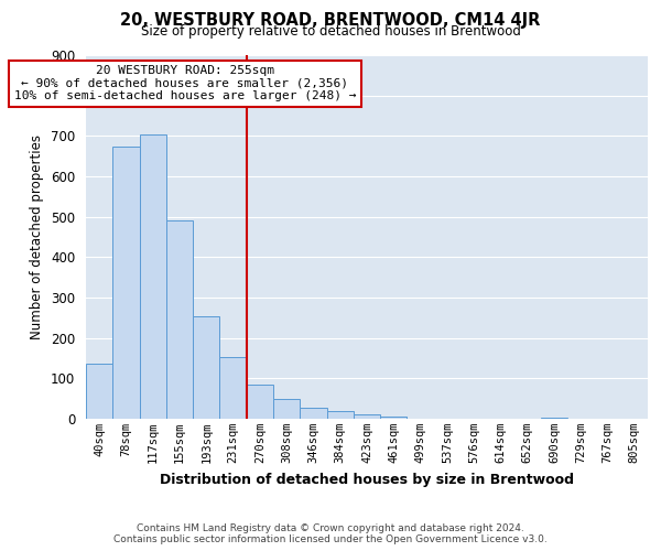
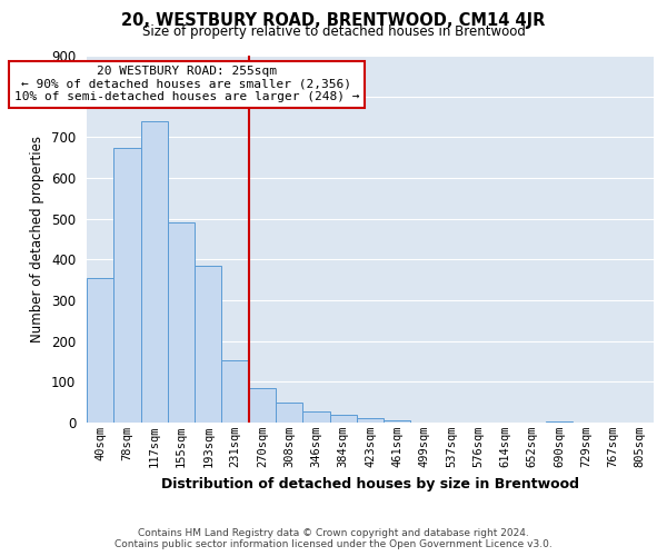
40sqm: 137 -> 355
117sqm: 703 -> 740
193sqm: 255 -> 385
